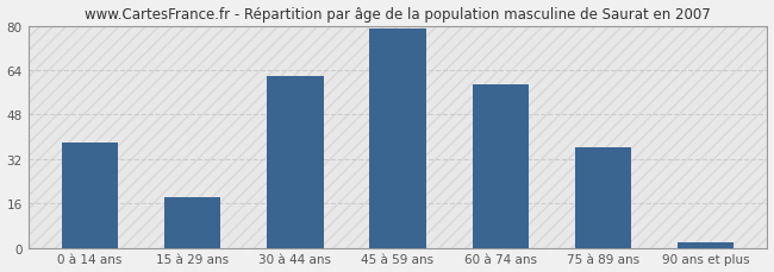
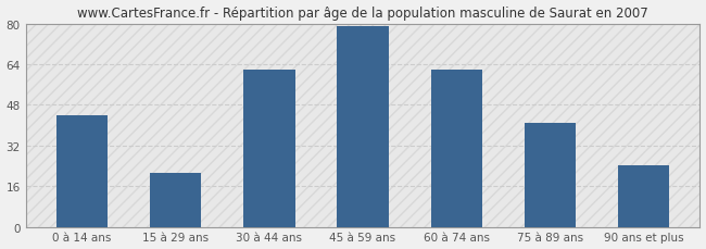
0 à 14 ans: 38 -> 44
15 à 29 ans: 18 -> 21
60 à 74 ans: 59 -> 62
75 à 89 ans: 36 -> 41
90 ans et plus: 2 -> 24
